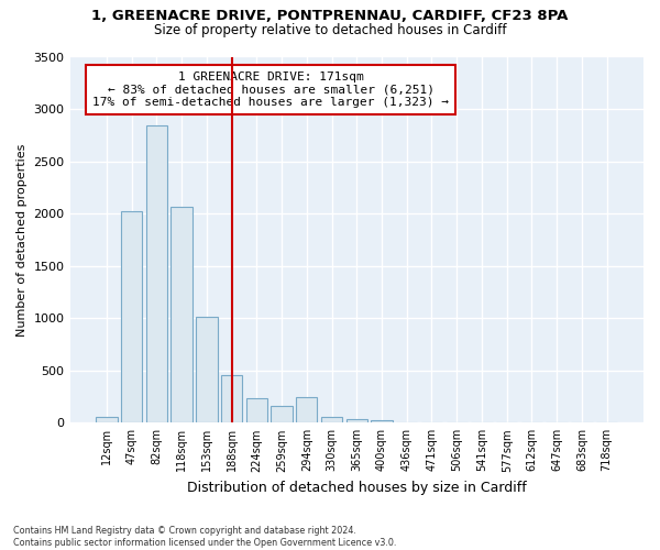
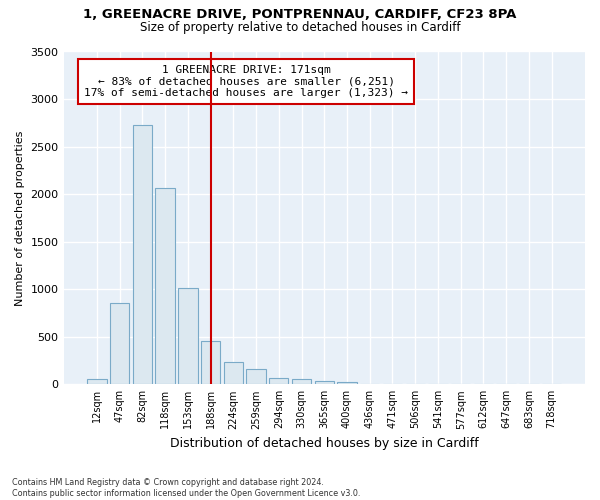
47sqm: 2020 -> 850
82sqm: 2840 -> 2730
294sqm: 240 -> 70
